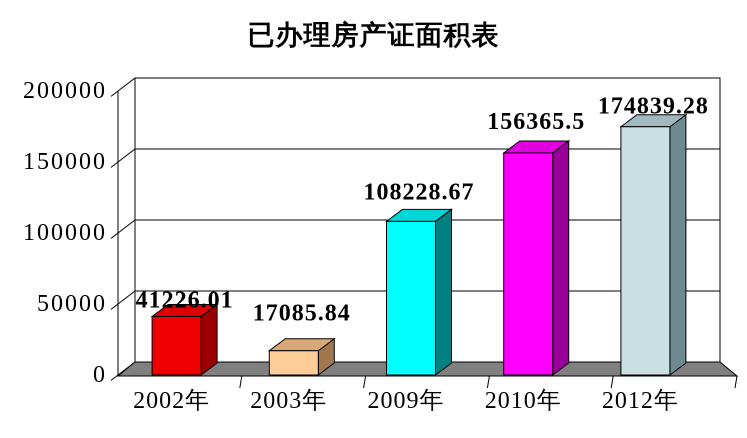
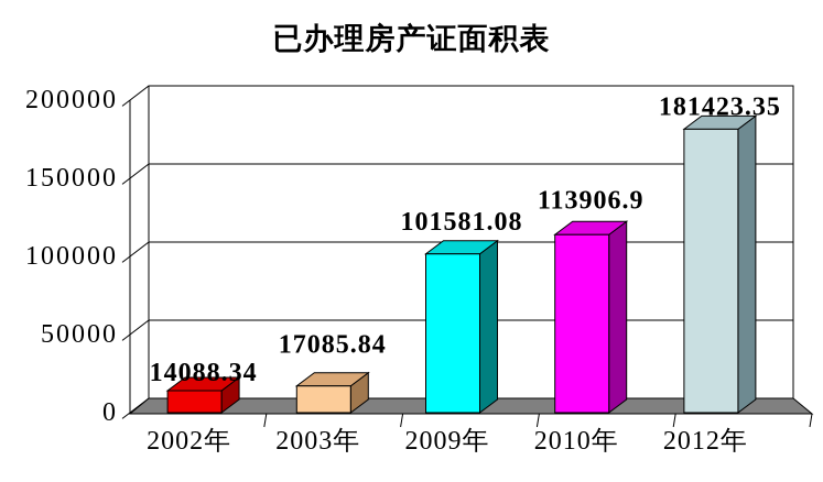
2002年: 41226.01 -> 14088.34
2009年: 108228.67 -> 101581.08
2010年: 156365.5 -> 113906.9
2012年: 174839.28 -> 181423.35
